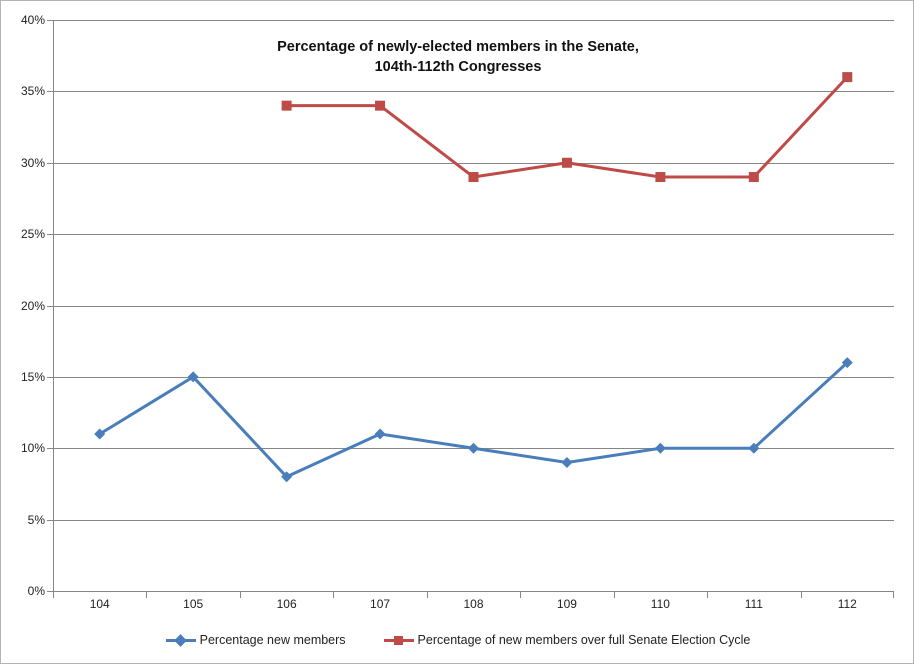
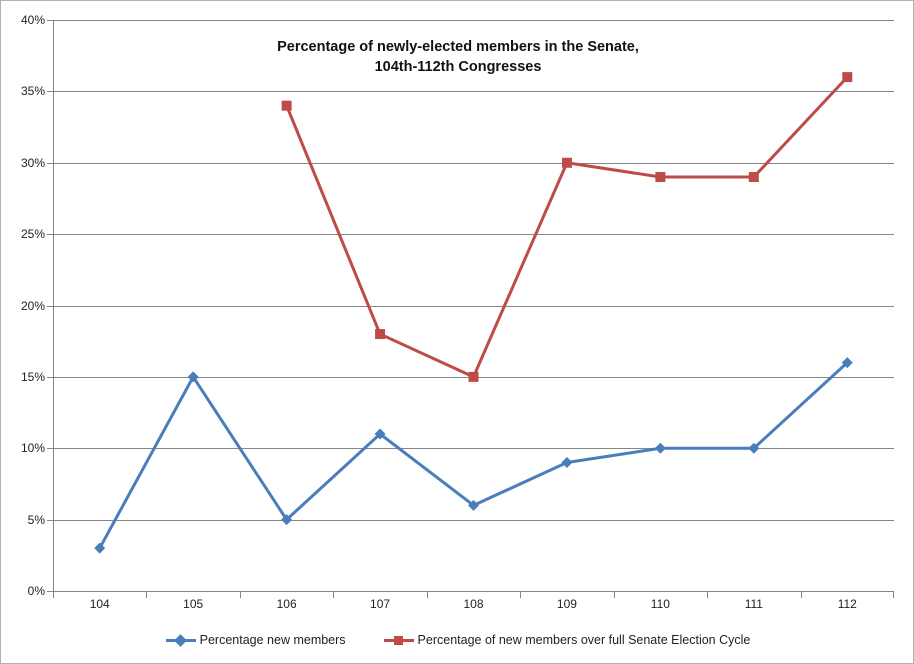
Percentage new members/104: 11% -> 3%
Percentage new members/106: 8% -> 5%
Percentage of new members over full Senate Election Cycle/107: 34% -> 18%
Percentage new members/108: 10% -> 6%
Percentage of new members over full Senate Election Cycle/108: 29% -> 15%
